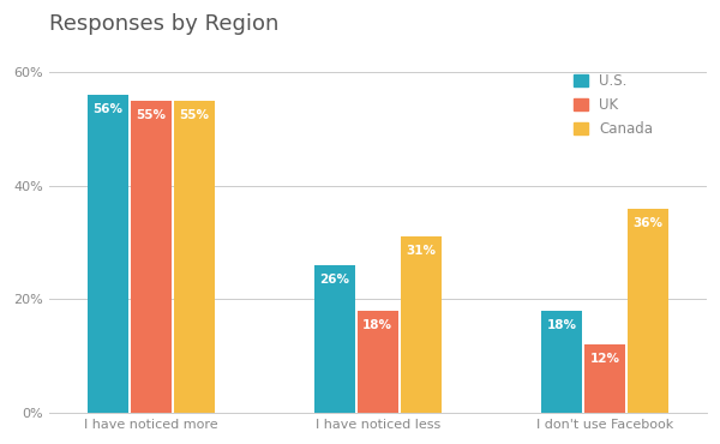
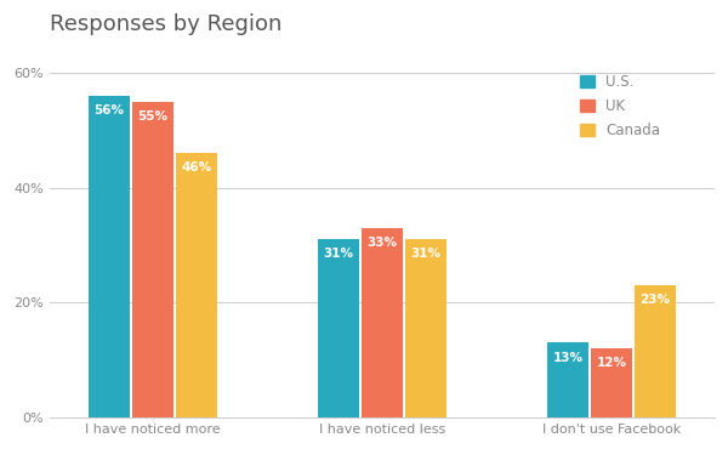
Canada/I have noticed more: 55% -> 46%
U.S./I have noticed less: 26% -> 31%
UK/I have noticed less: 18% -> 33%
U.S./I don't use Facebook: 18% -> 13%
Canada/I don't use Facebook: 36% -> 23%
